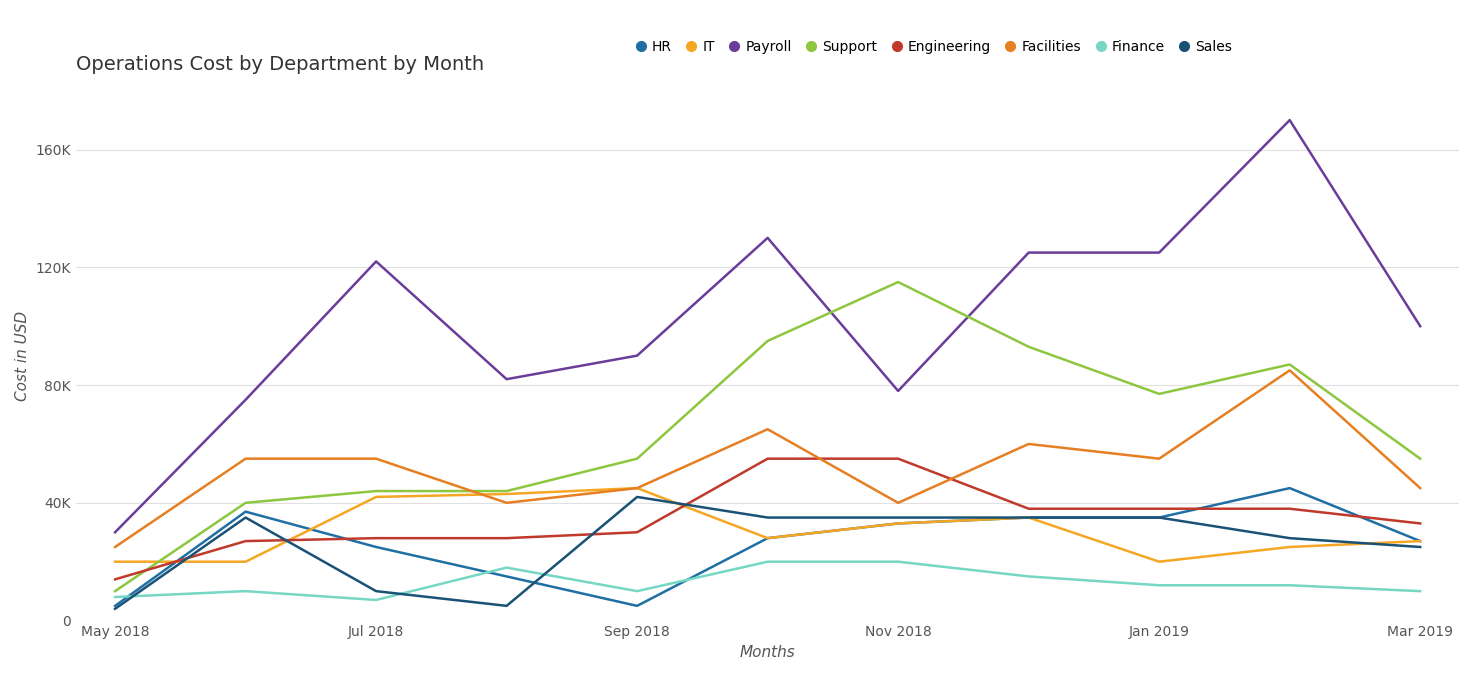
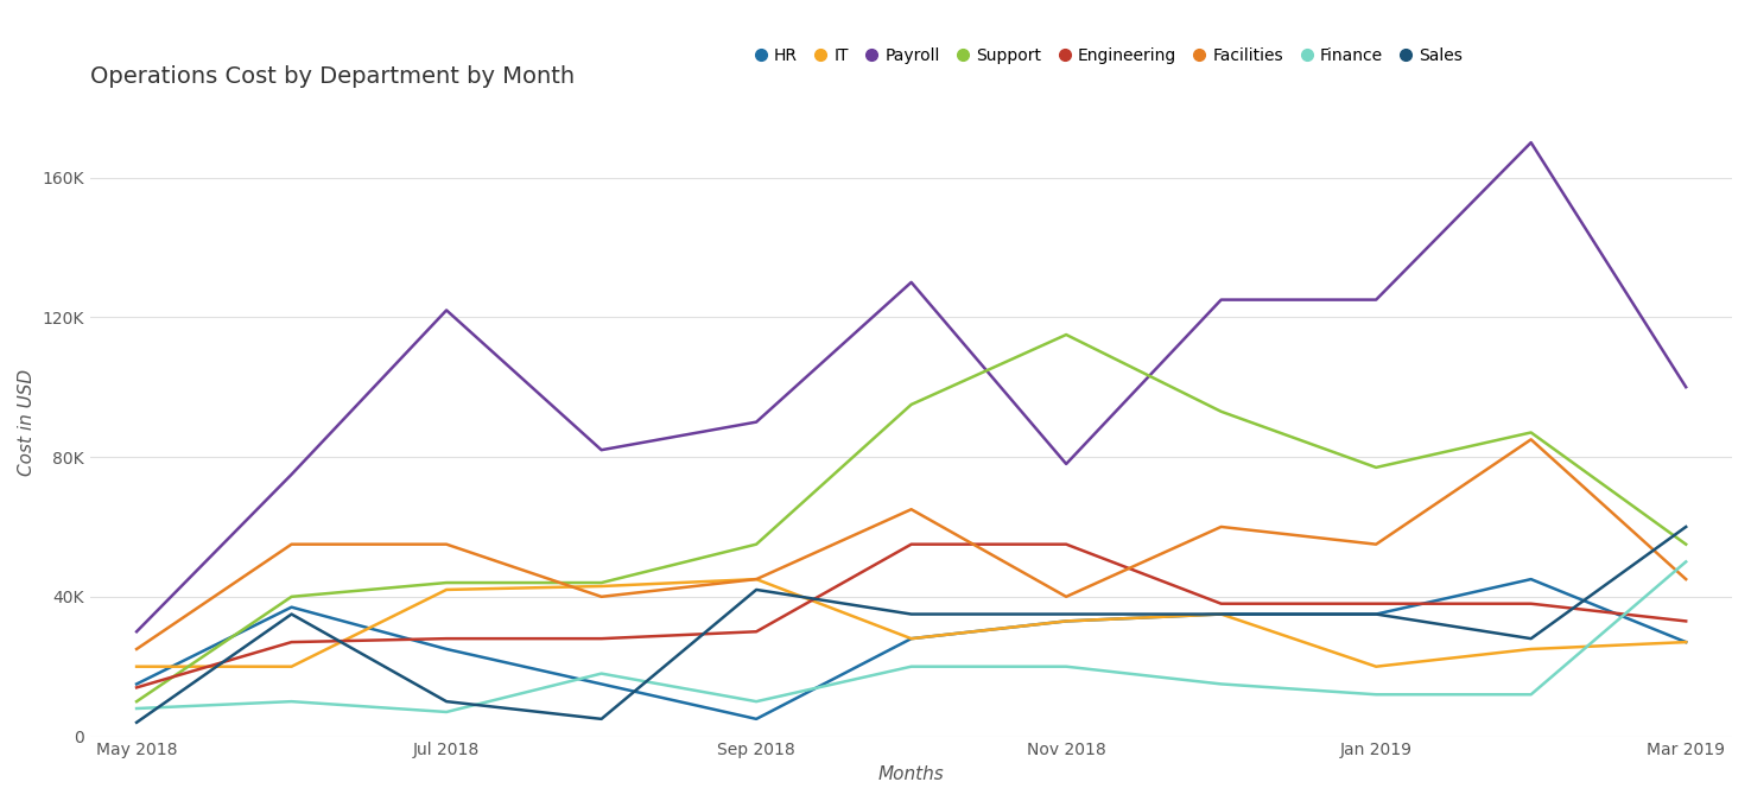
HR/May 2018: 5K -> 15K
Finance/Mar 2019: 10K -> 50K
Sales/Mar 2019: 25K -> 60K
